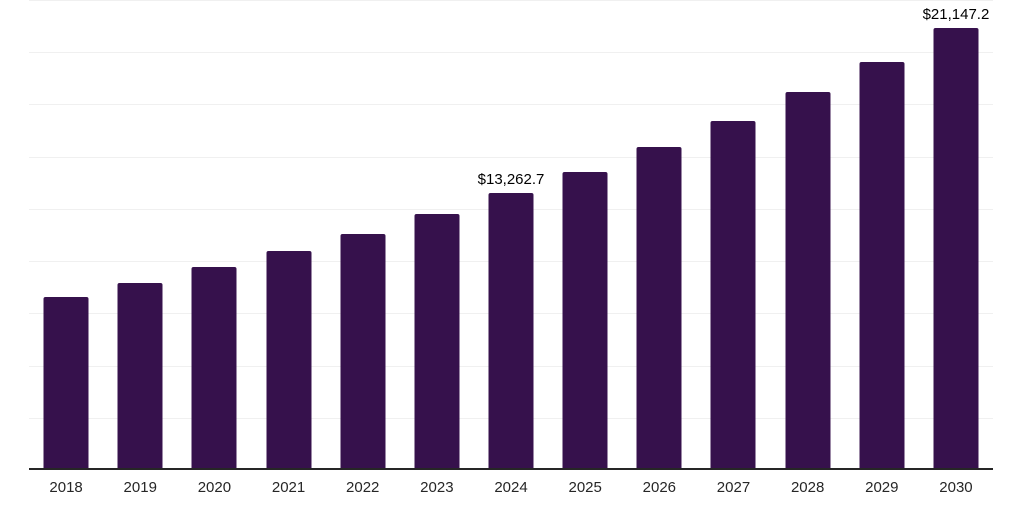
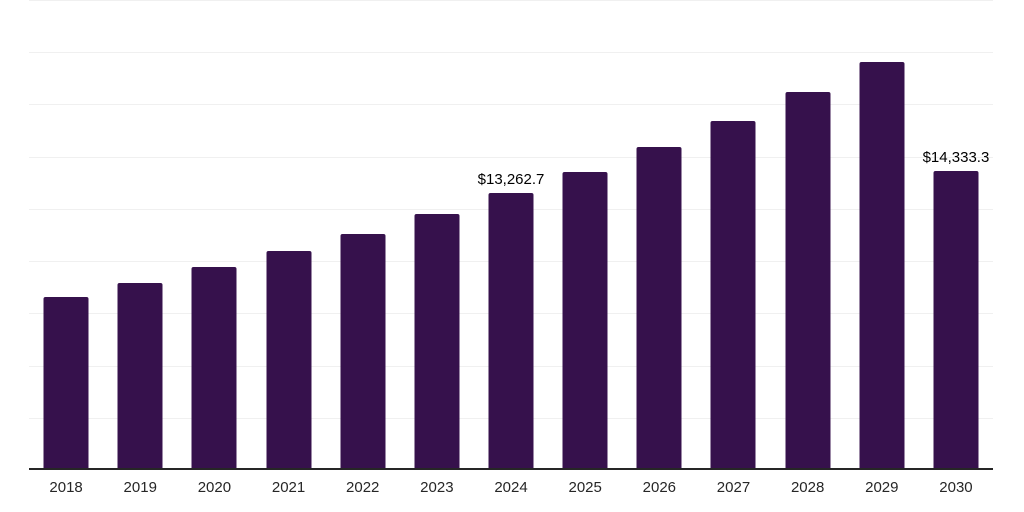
2030: $21,147.2 -> $14,333.3
